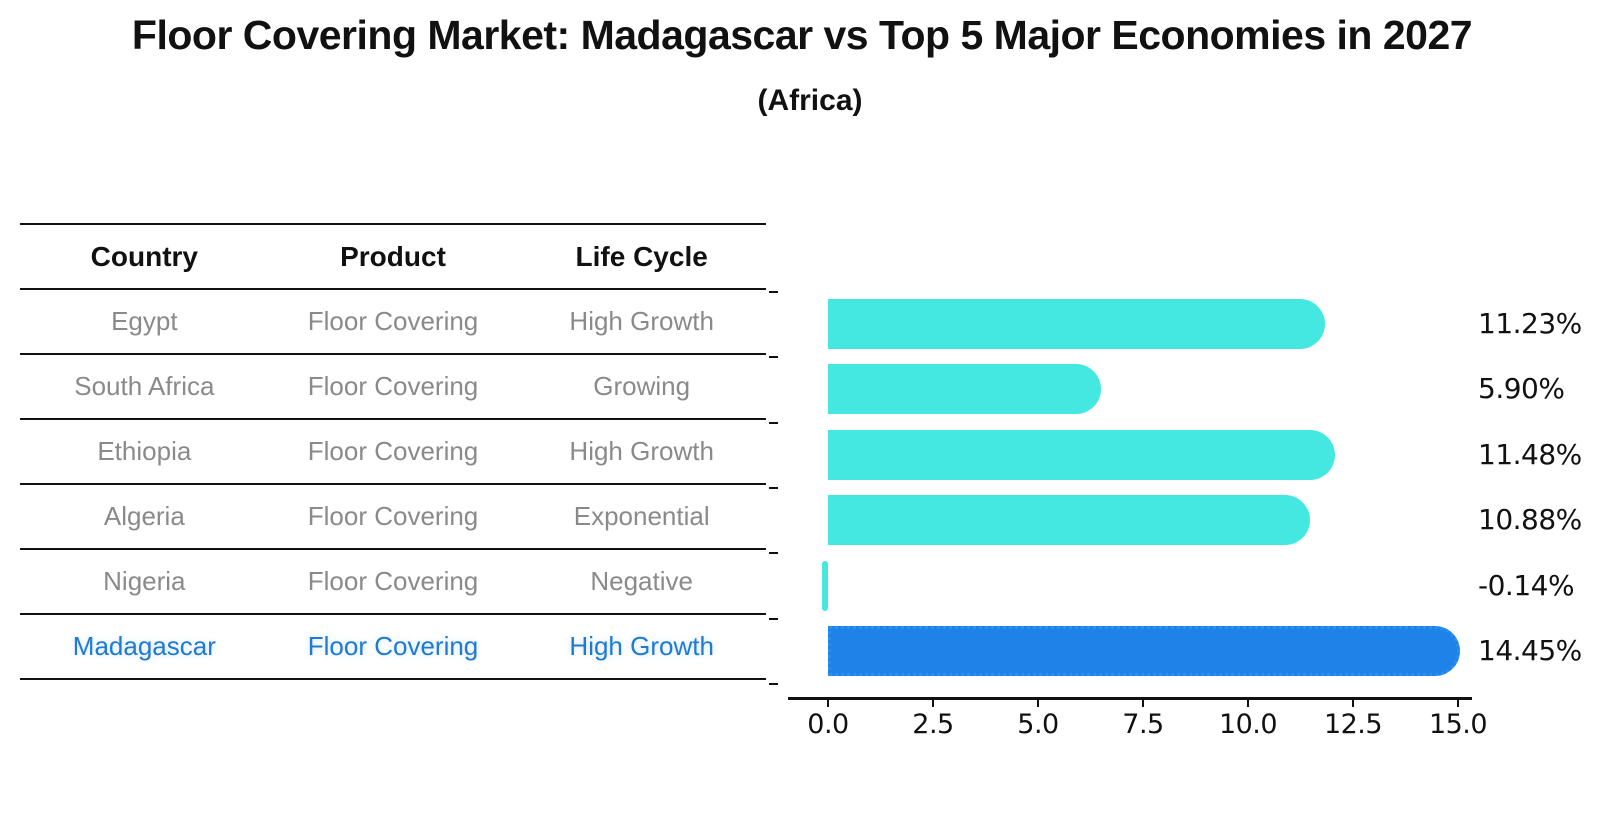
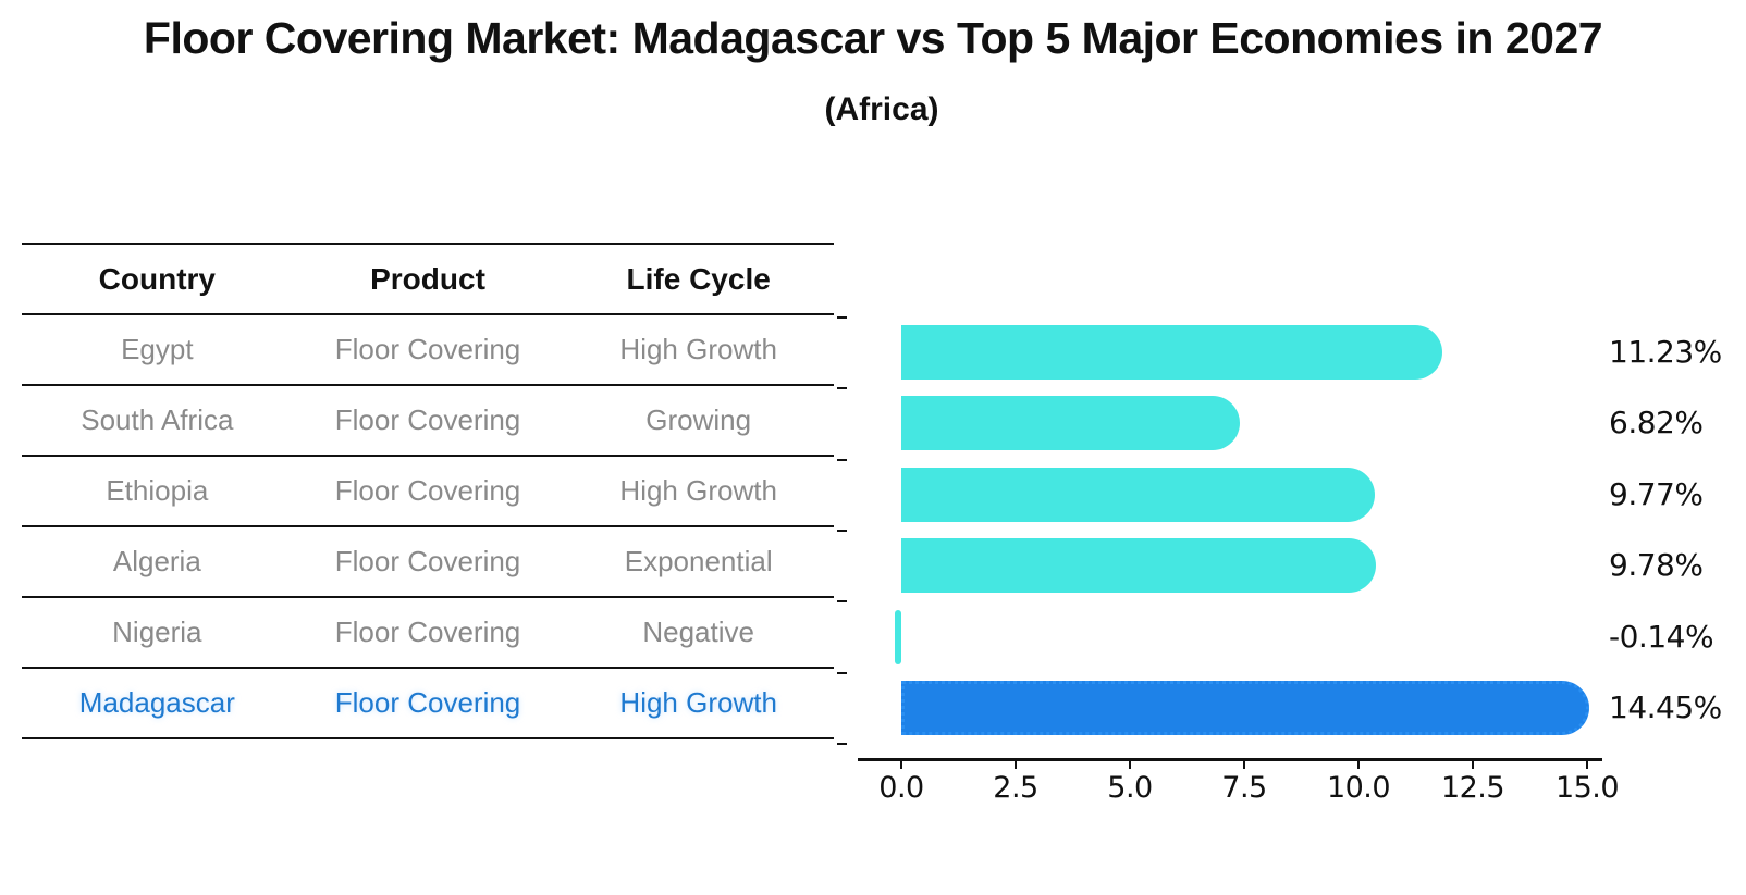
South Africa: 5.90% -> 6.82%
Ethiopia: 11.48% -> 9.77%
Algeria: 10.88% -> 9.78%
